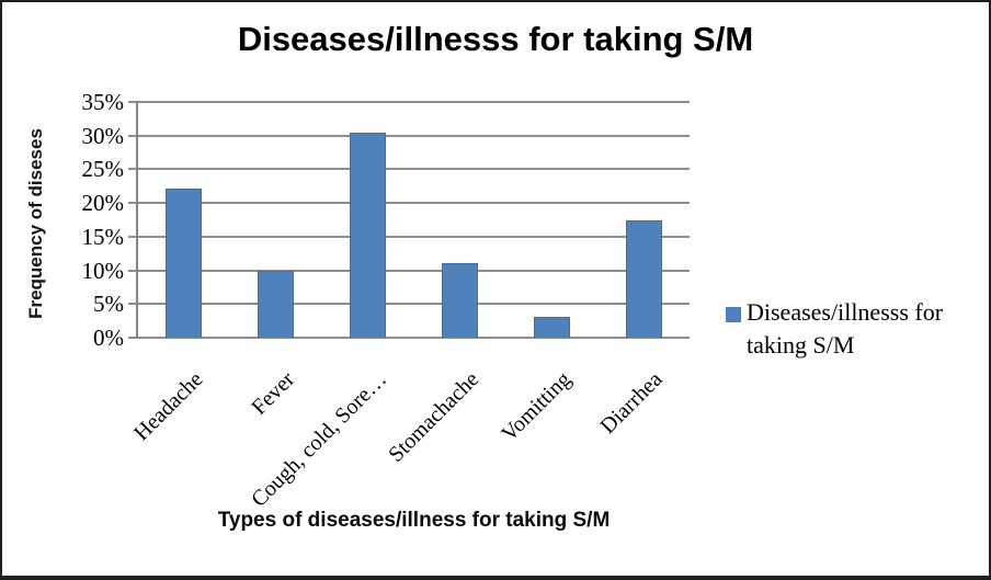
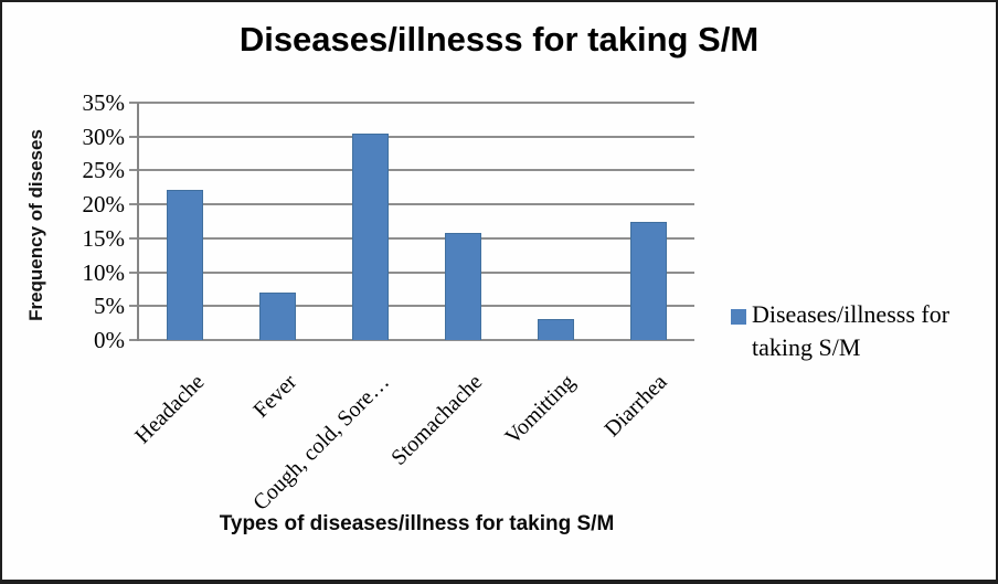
Fever: 10% -> 7%
Stomachache: 11% -> 16%
